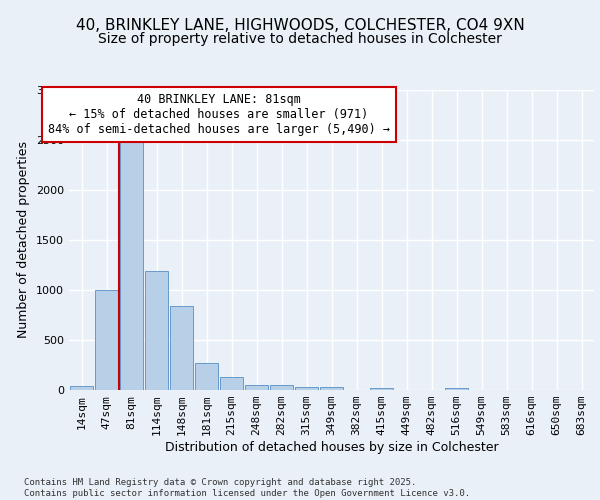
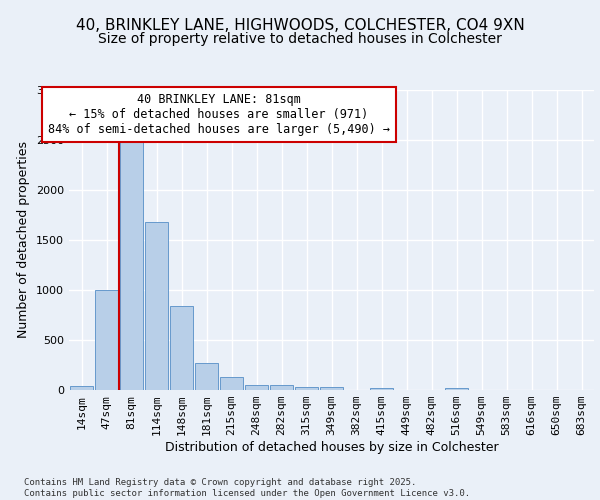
114sqm: 1190 -> 1680
